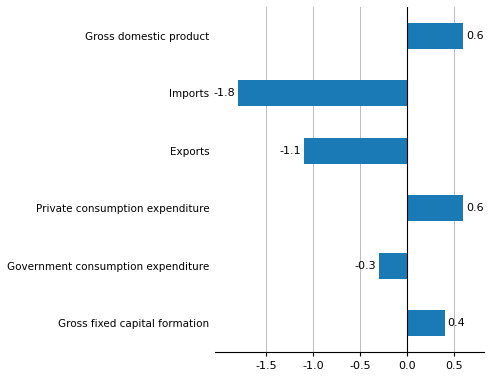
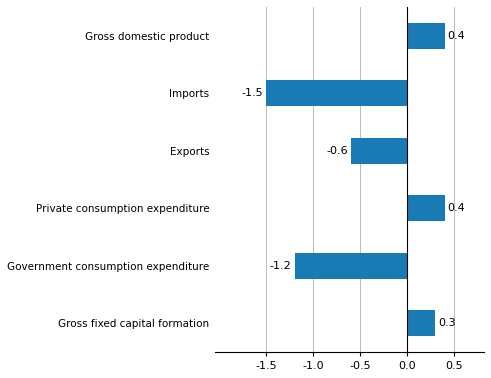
Gross domestic product: 0.6 -> 0.4
Imports: -1.8 -> -1.5
Exports: -1.1 -> -0.6
Private consumption expenditure: 0.6 -> 0.4
Government consumption expenditure: -0.3 -> -1.2
Gross fixed capital formation: 0.4 -> 0.3
